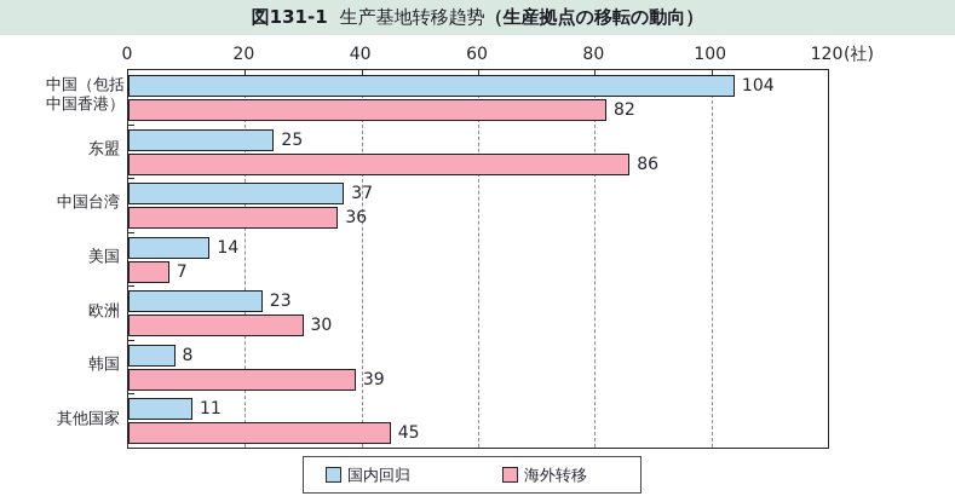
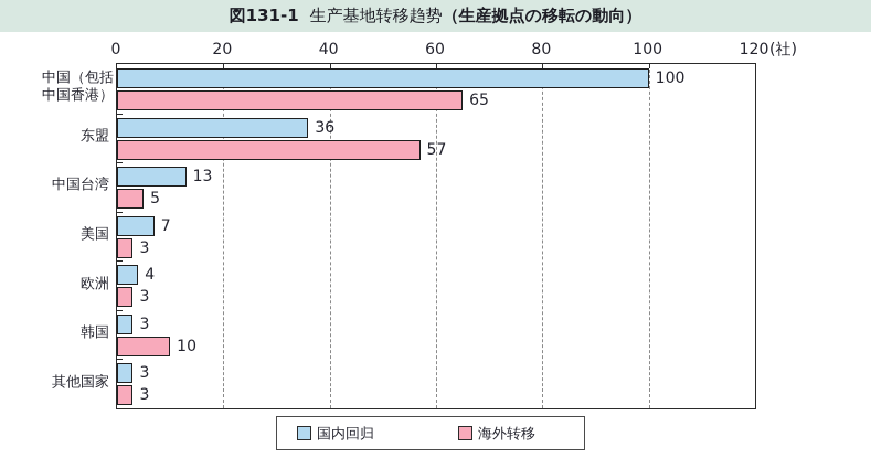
国内回归/中国（包括 中国香港）: 104 -> 100
海外转移/中国（包括 中国香港）: 82 -> 65
国内回归/东盟: 25 -> 36
海外转移/东盟: 86 -> 57
国内回归/中国台湾: 37 -> 13
海外转移/中国台湾: 36 -> 5
国内回归/美国: 14 -> 7
海外转移/美国: 7 -> 3
国内回归/欧洲: 23 -> 4
海外转移/欧洲: 30 -> 3
国内回归/韩国: 8 -> 3
海外转移/韩国: 39 -> 10
国内回归/其他国家: 11 -> 3
海外转移/其他国家: 45 -> 3
